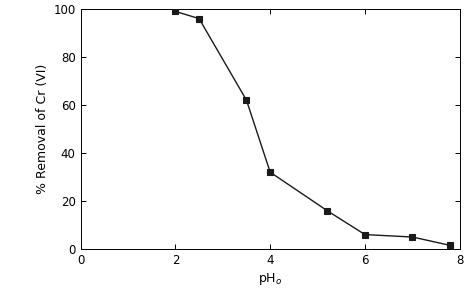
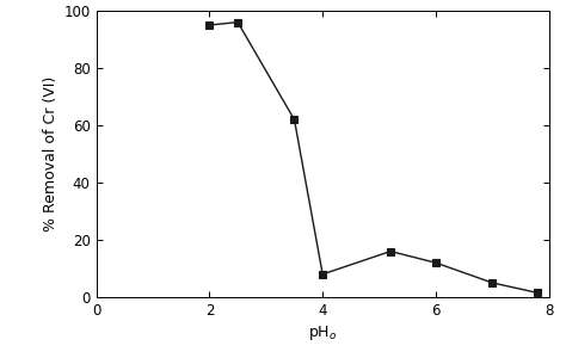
2: 99.0 -> 95.0
4: 32.0 -> 8.0
6: 6.0 -> 12.0
